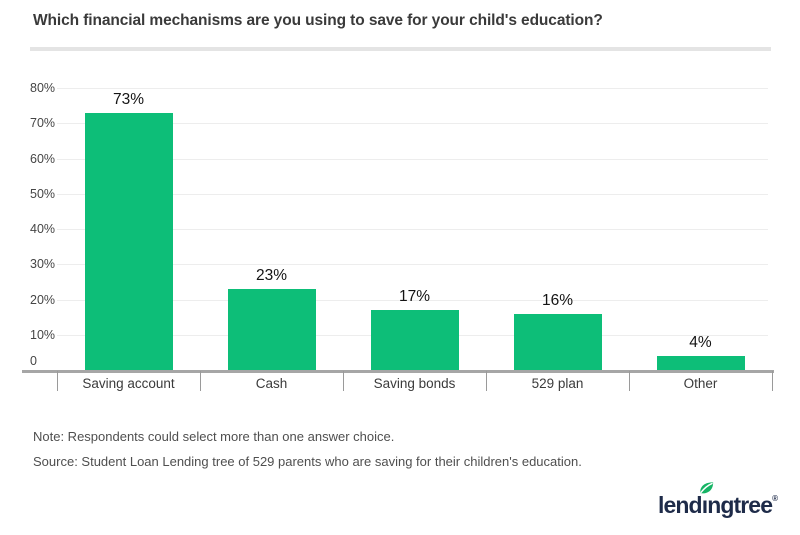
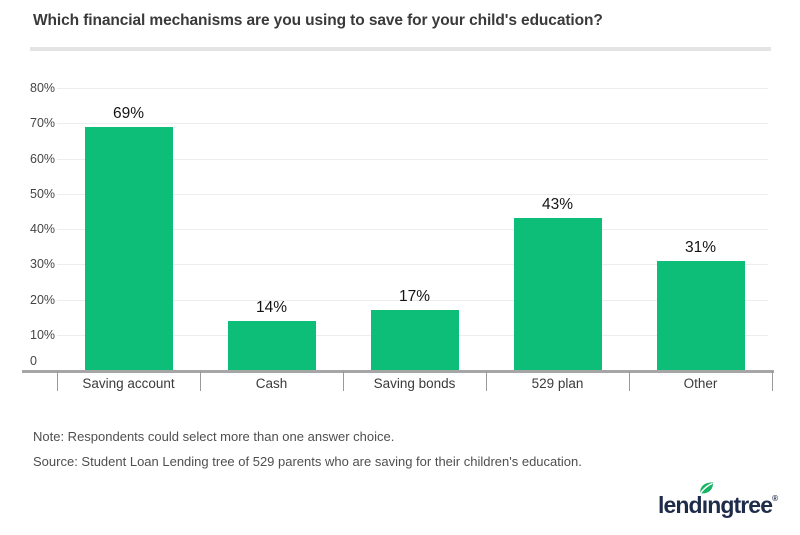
Saving account: 73% -> 69%
Cash: 23% -> 14%
529 plan: 16% -> 43%
Other: 4% -> 31%
